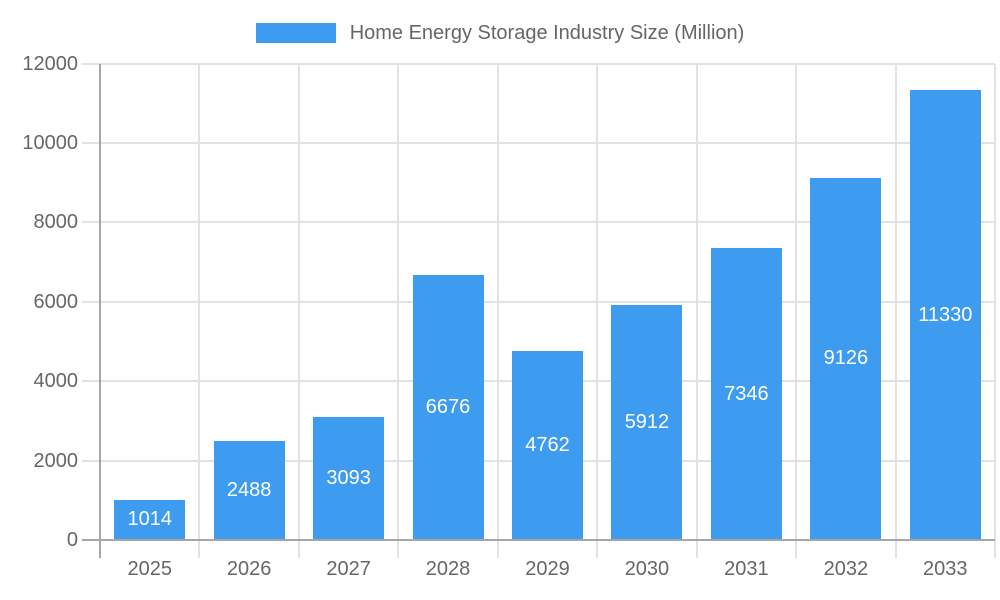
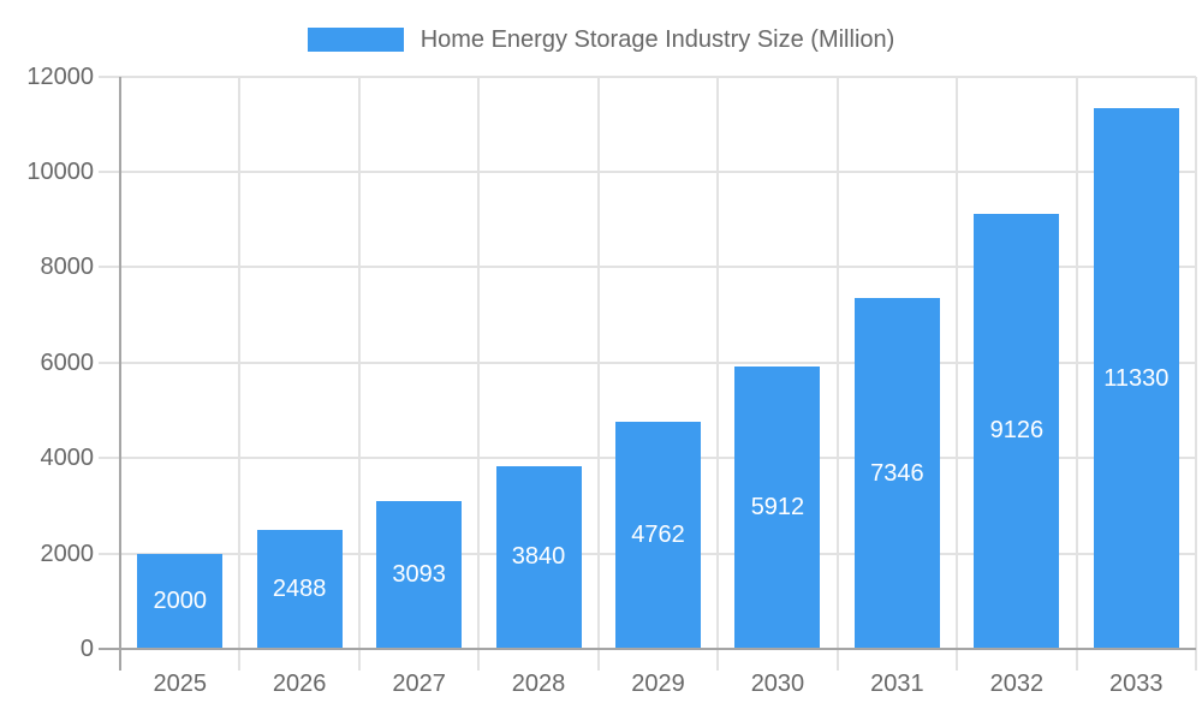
2025: 1014 -> 2000
2028: 6676 -> 3840
